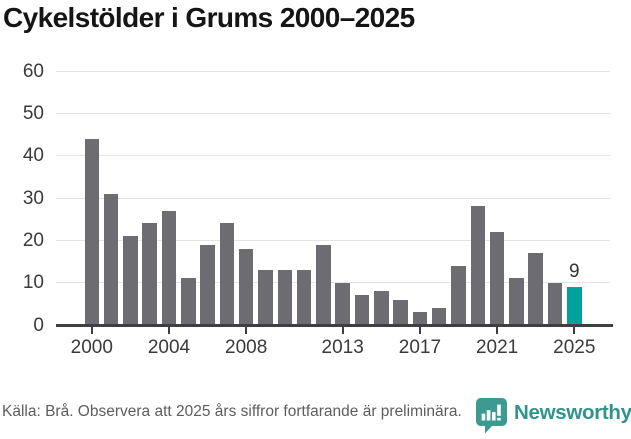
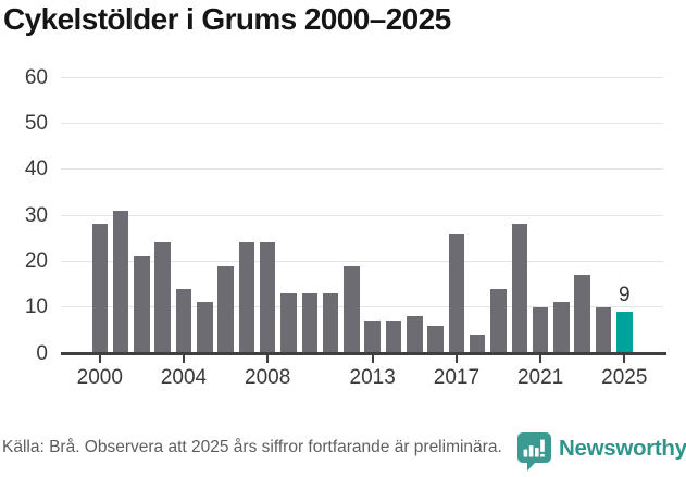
2000: 44 -> 28
2004: 27 -> 14
2008: 18 -> 24
2013: 10 -> 7
2017: 3 -> 26
2021: 22 -> 10
